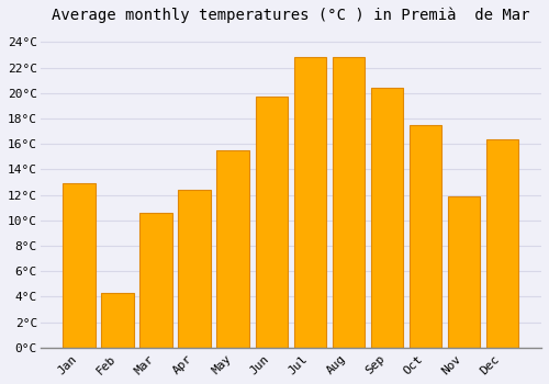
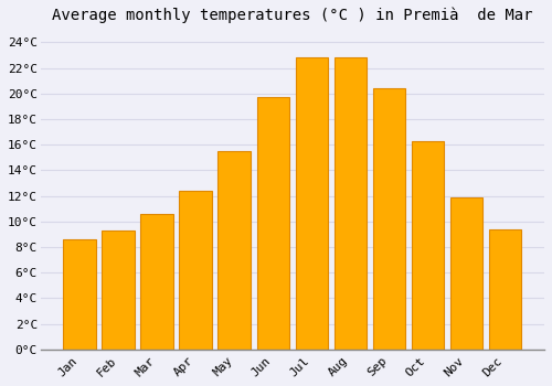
Jan: 12.9°C -> 8.6°C
Feb: 4.3°C -> 9.3°C
Oct: 17.5°C -> 16.3°C
Dec: 16.4°C -> 9.4°C
